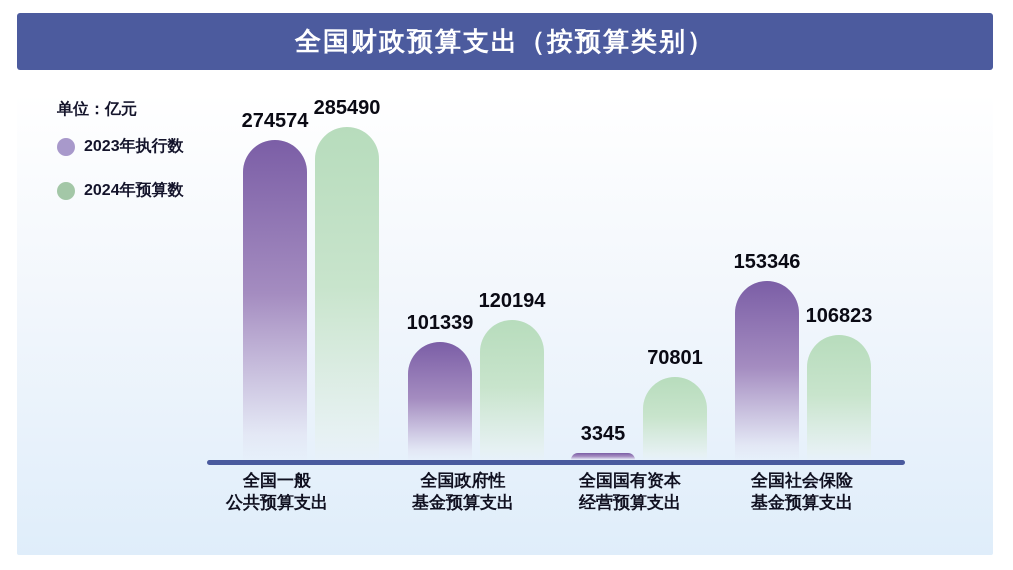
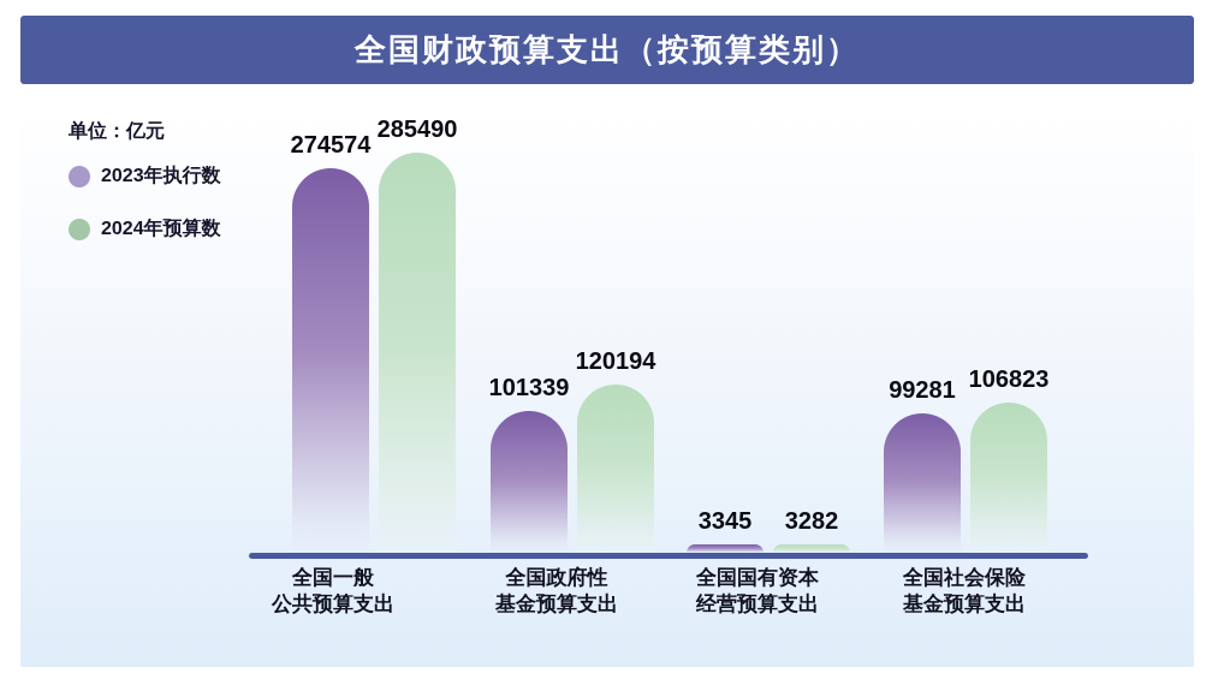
2024年预算数/全国国有资本 经营预算支出: 70801 -> 3282
2023年执行数/全国社会保险 基金预算支出: 153346 -> 99281
